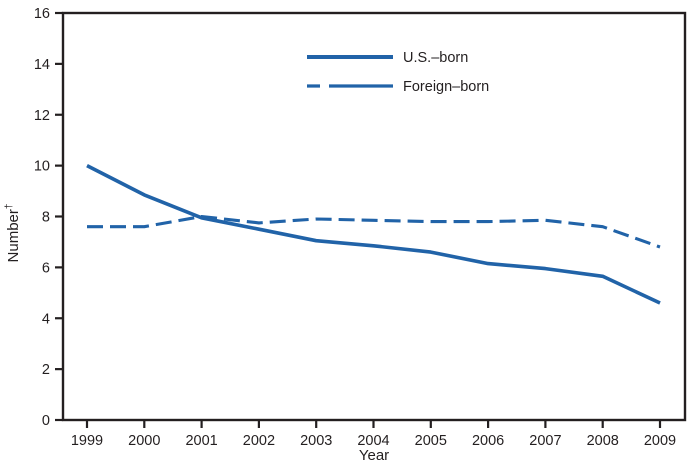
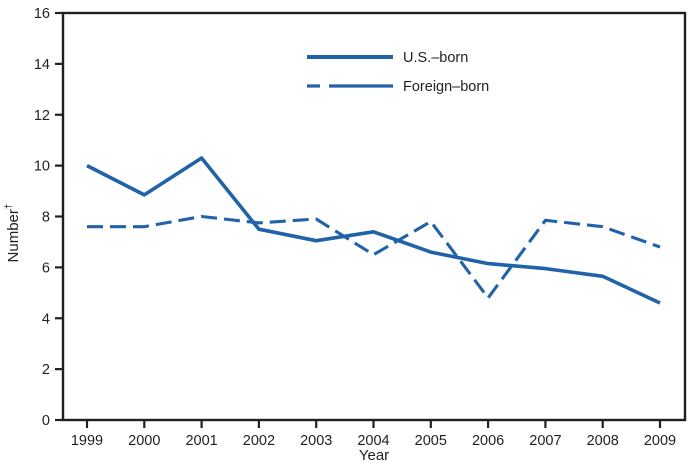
U.S.–born/2001: 8.0 -> 10.3
U.S.–born/2004: 6.8 -> 7.4
Foreign–born/2004: 7.8 -> 6.5
Foreign–born/2006: 7.8 -> 4.8
